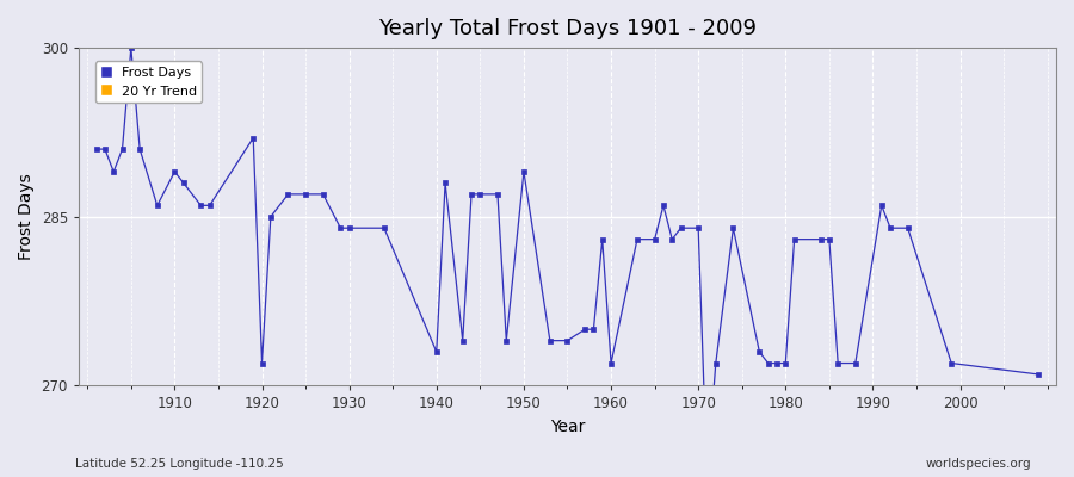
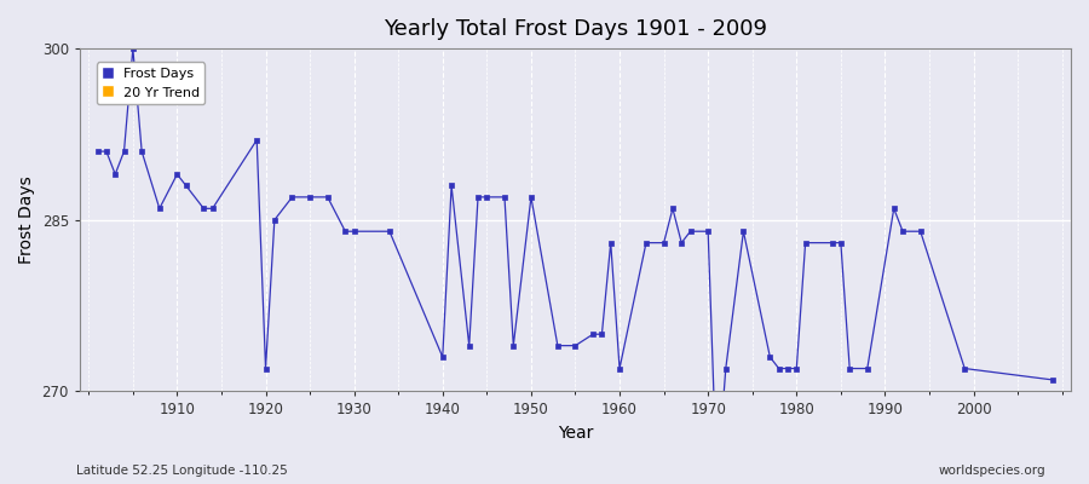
1950: 289 -> 287
